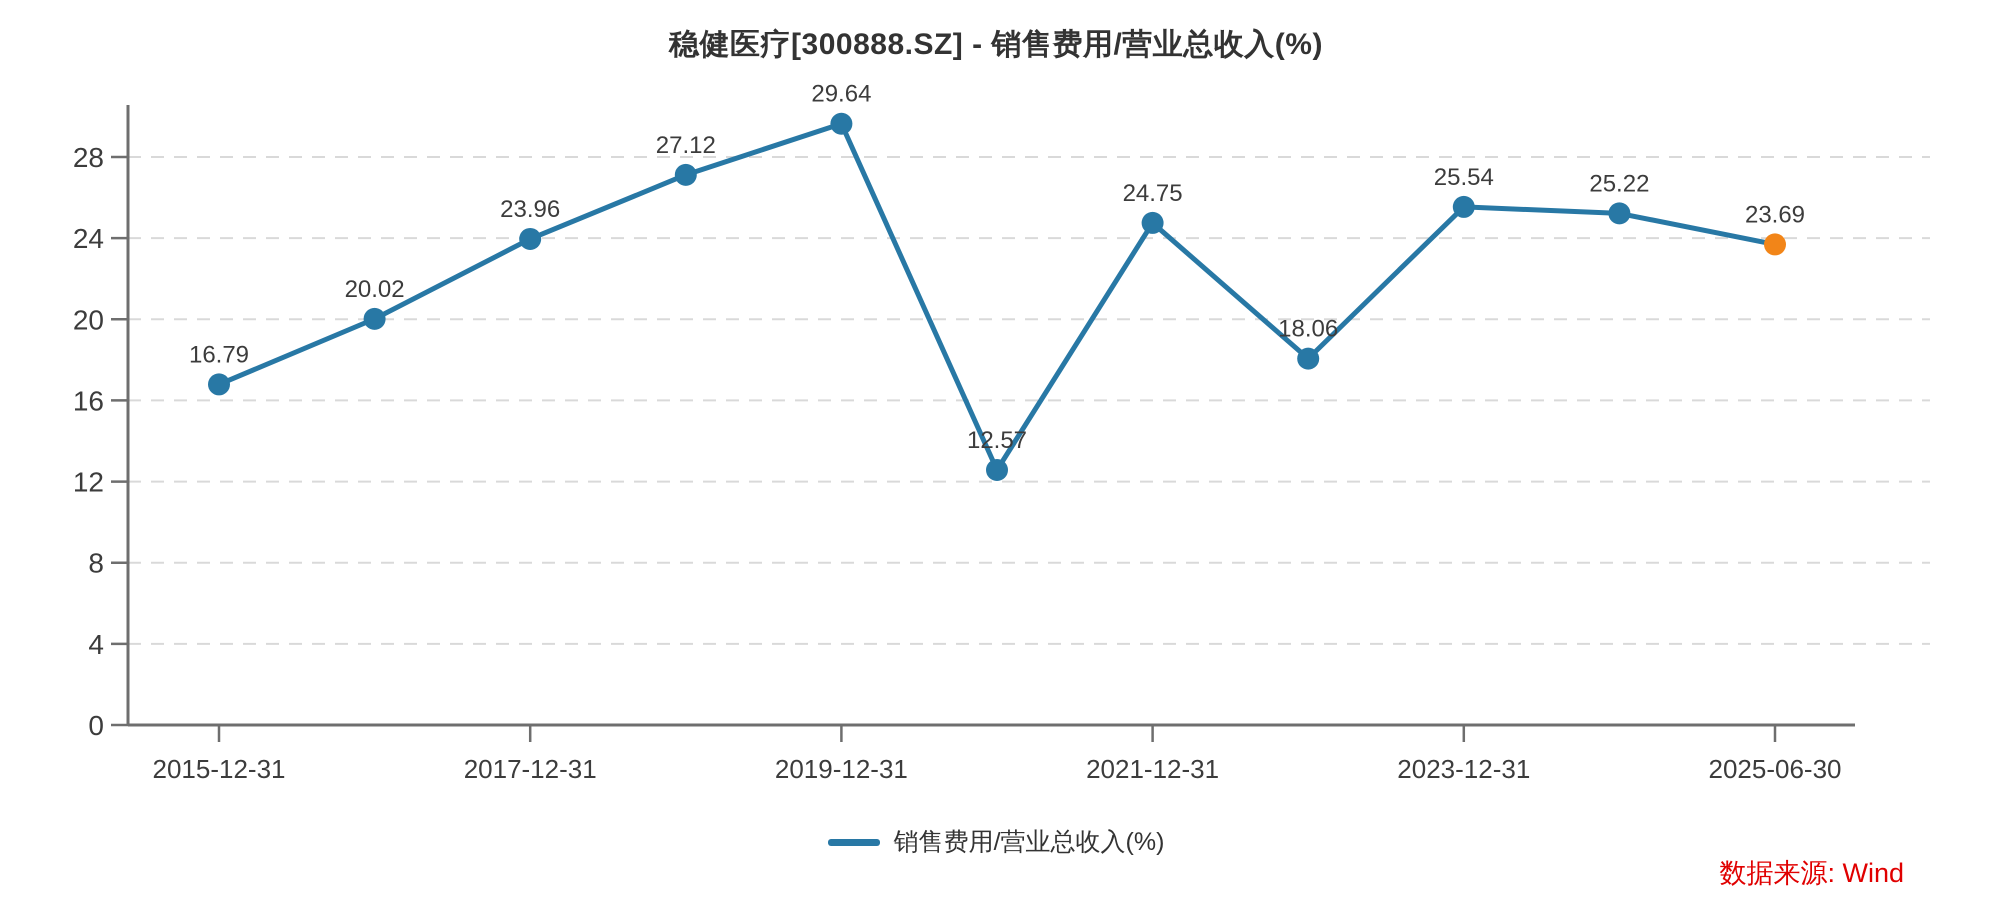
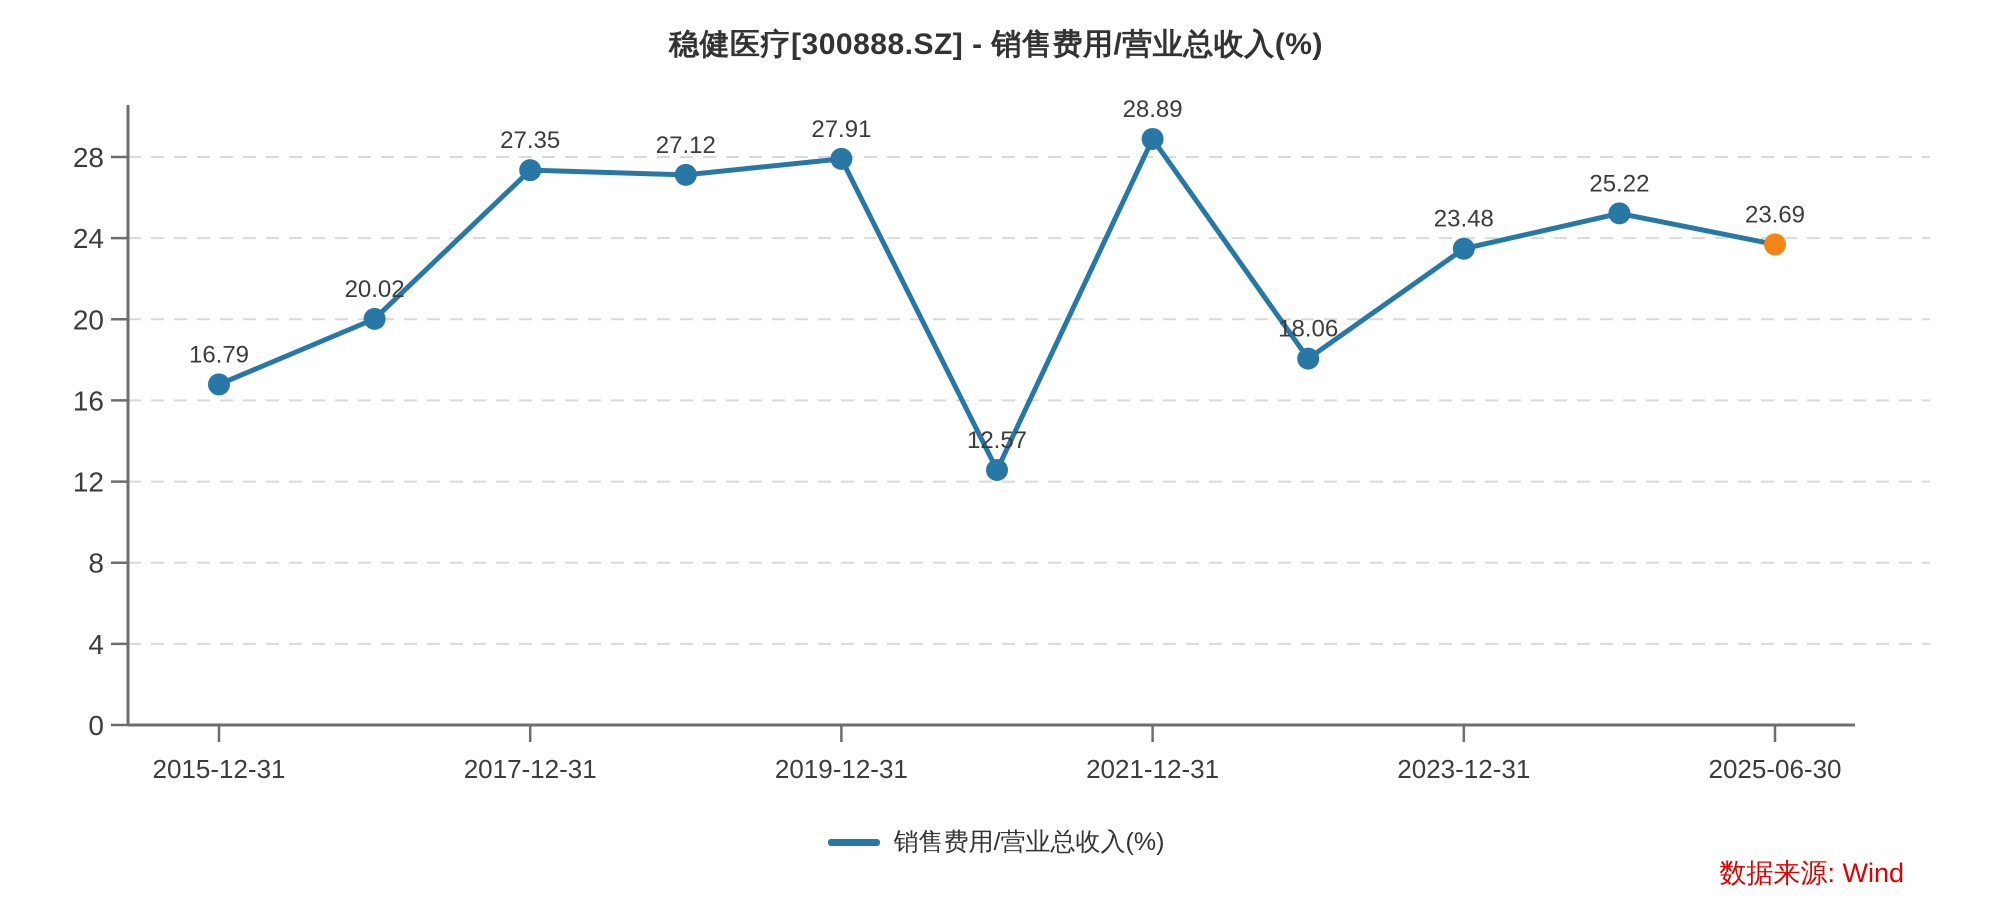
2017-12-31: 23.96 -> 27.35
2019-12-31: 29.64 -> 27.91
2021-12-31: 24.75 -> 28.89
2023-12-31: 25.54 -> 23.48
